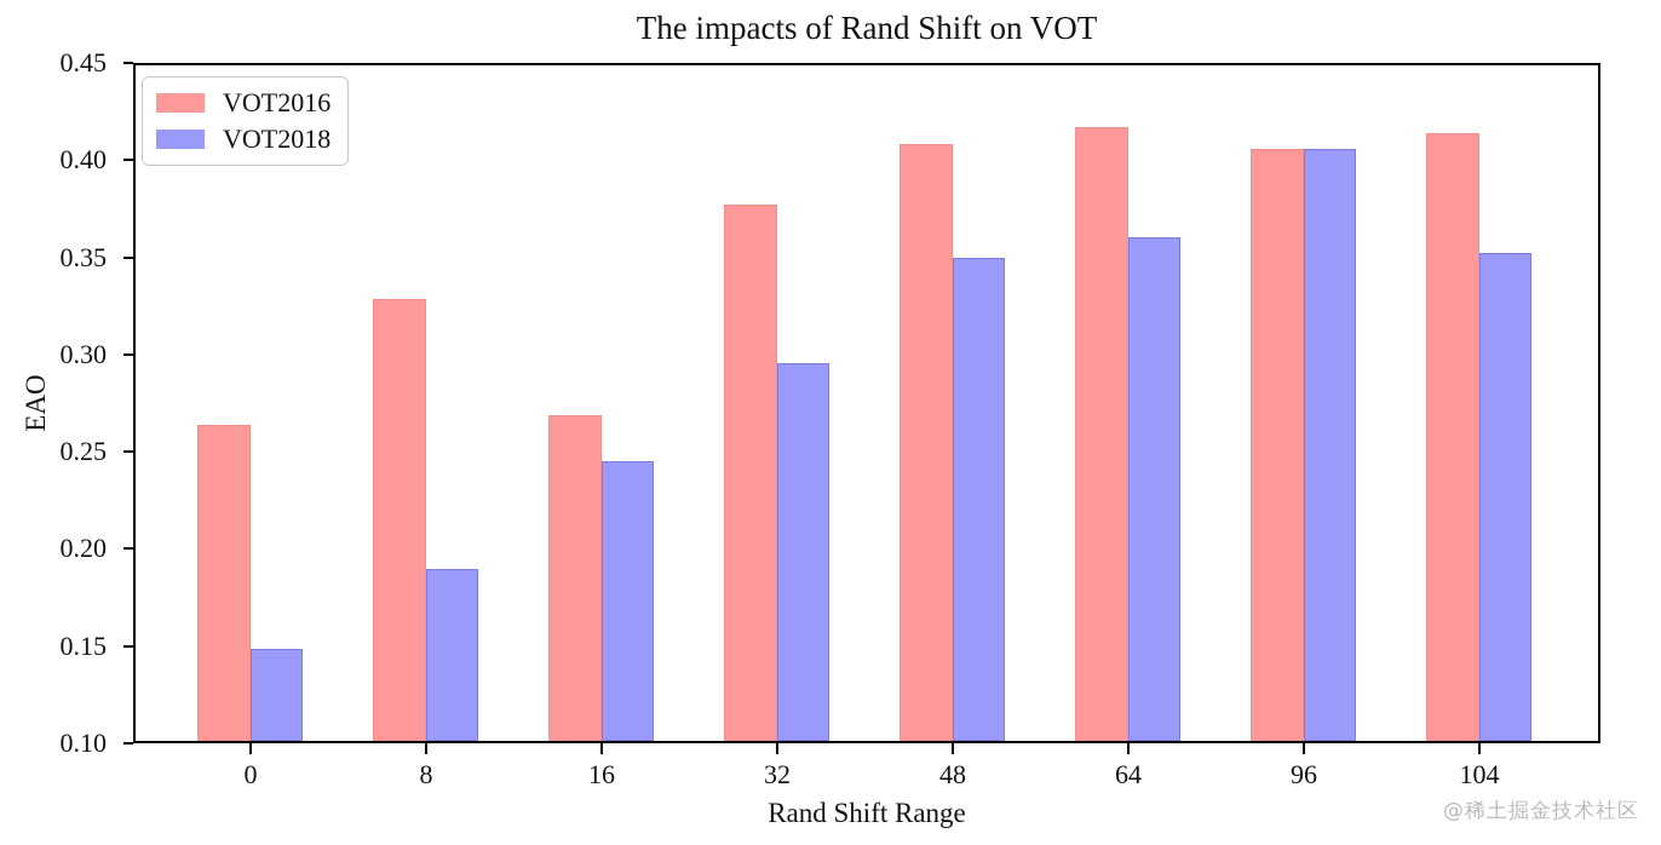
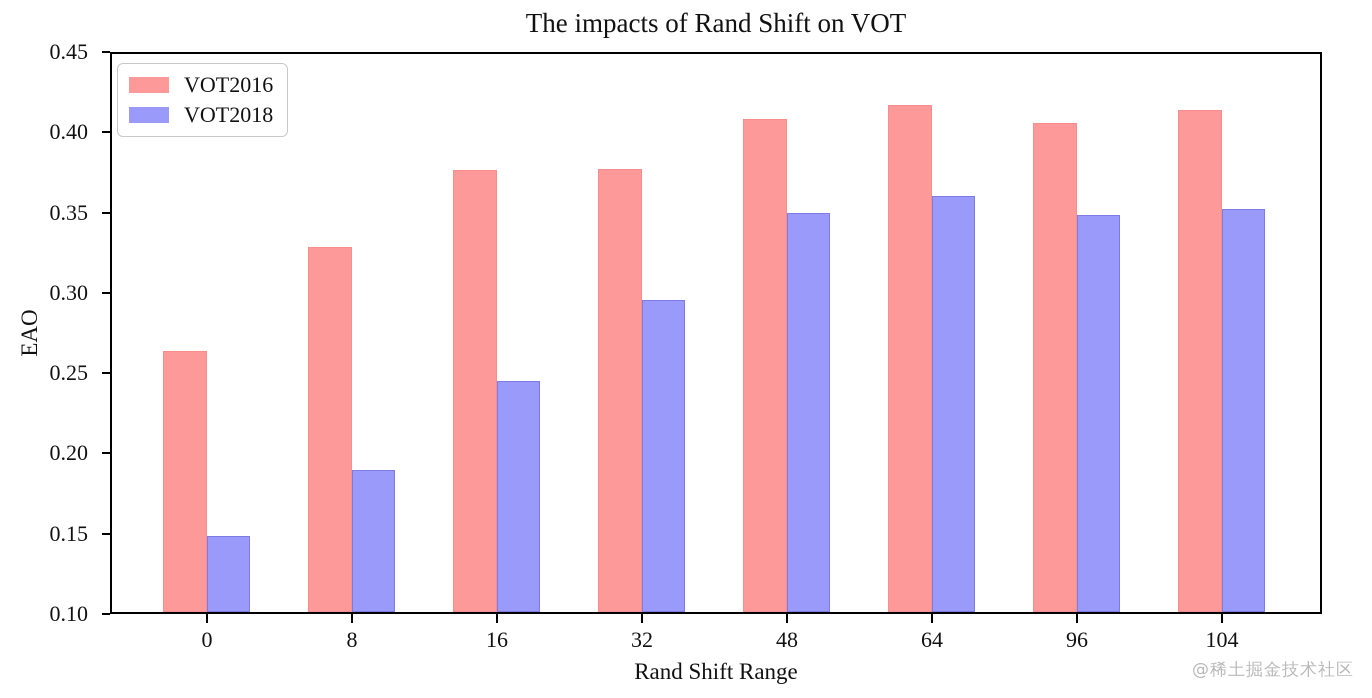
VOT2016/16: 0.269 -> 0.377
VOT2018/96: 0.407 -> 0.349
